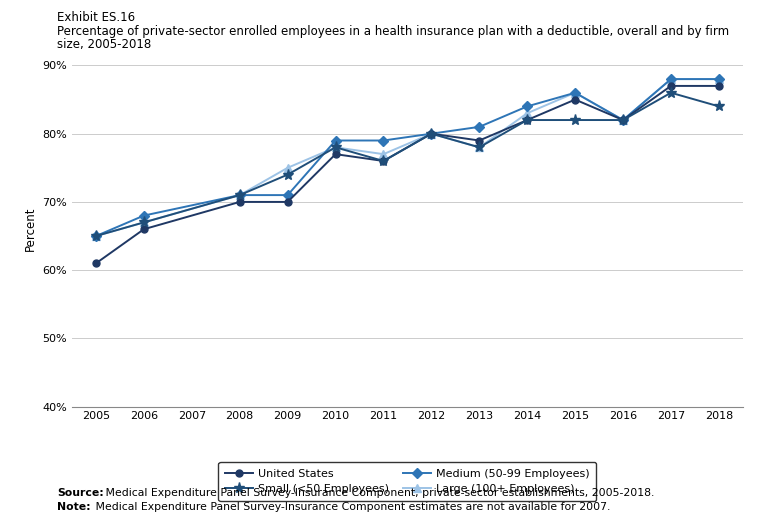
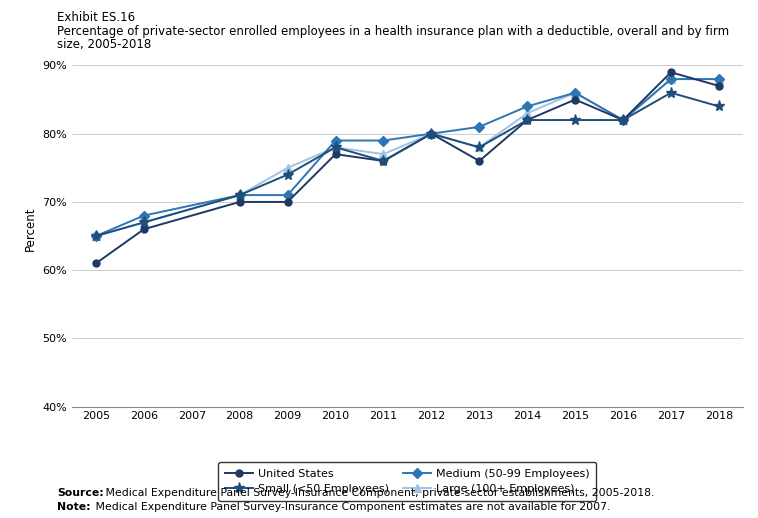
United States/2013: 79% -> 76%
United States/2017: 87% -> 89%
